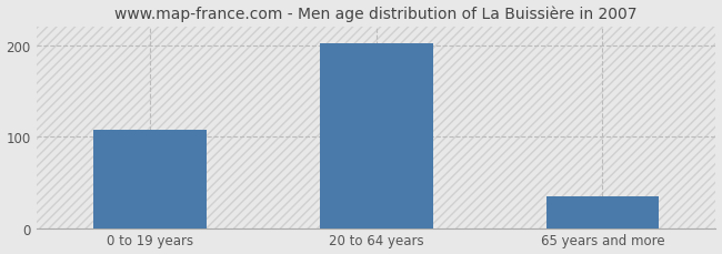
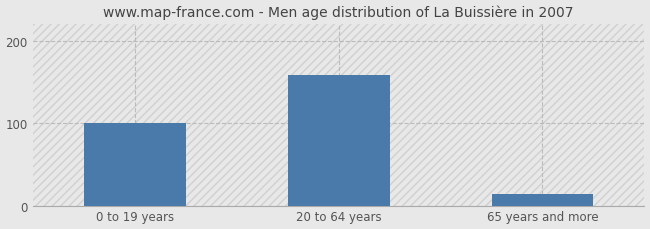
0 to 19 years: 108 -> 100
20 to 64 years: 202 -> 158
65 years and more: 35 -> 14
